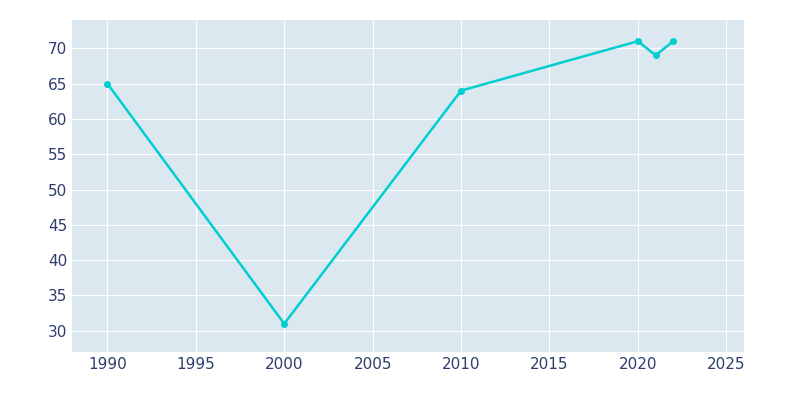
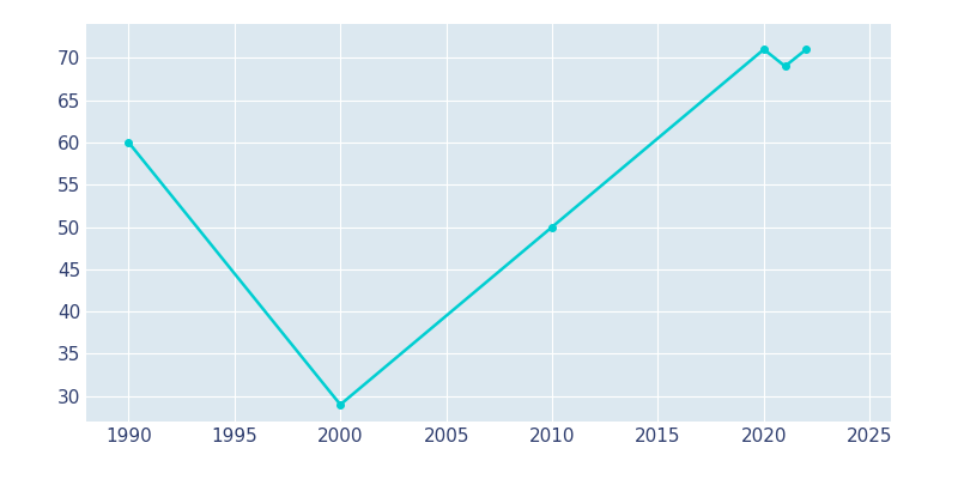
1990: 65 -> 60
2000: 31 -> 29
2010: 64 -> 50
